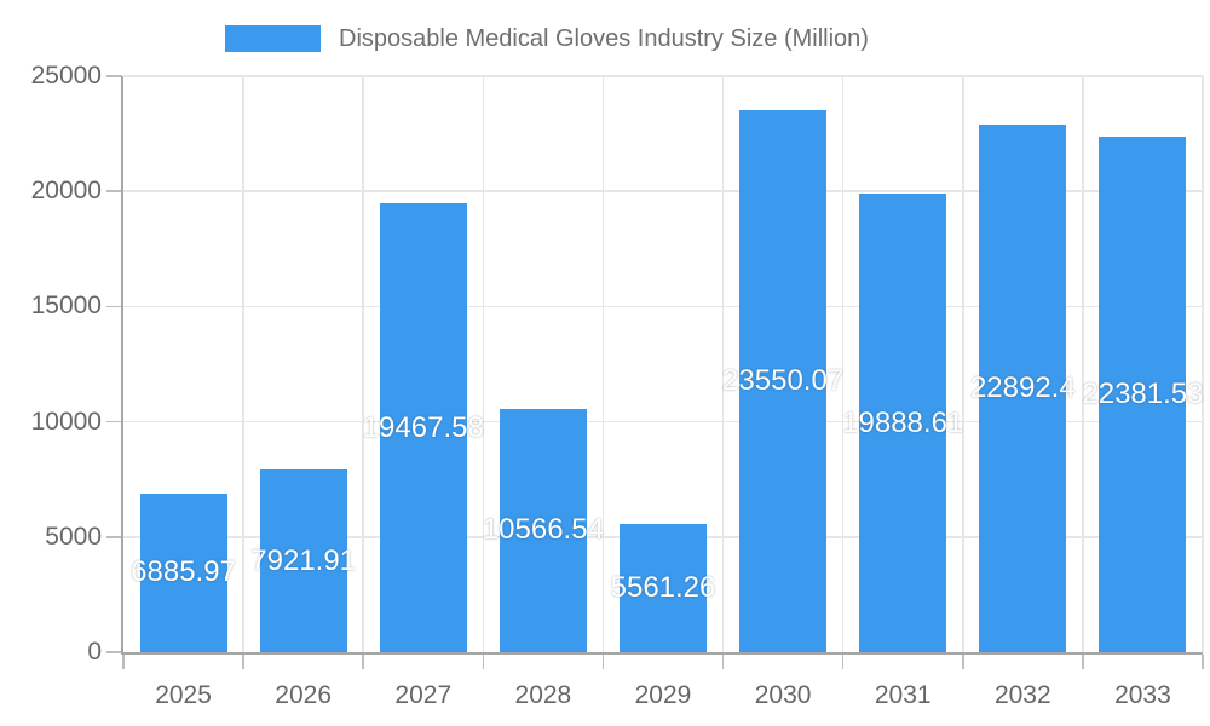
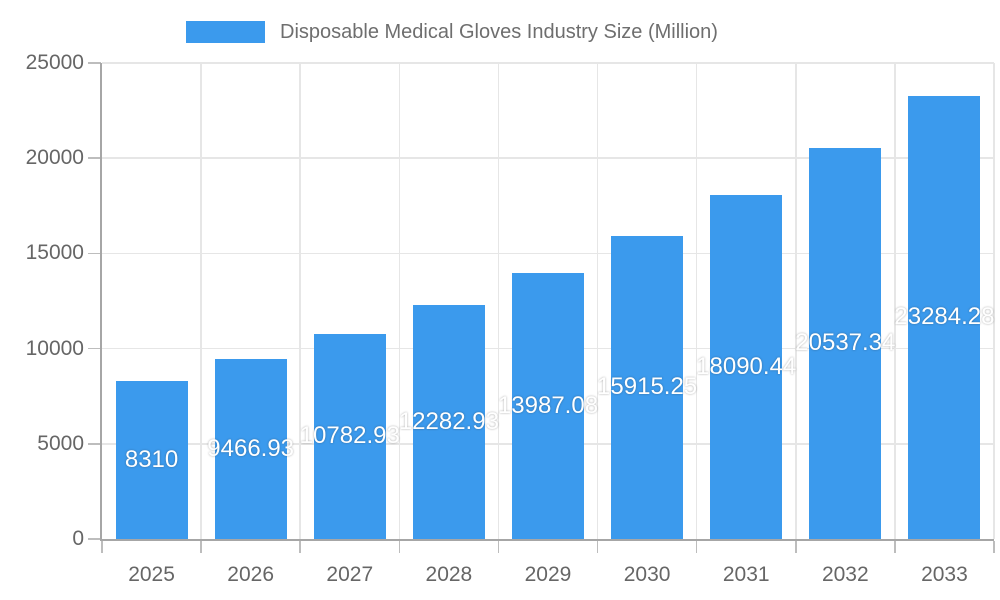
2025: 6885.97 -> 8310
2026: 7921.91 -> 9466.93
2027: 19467.58 -> 10782.93
2028: 10566.54 -> 12282.93
2029: 5561.26 -> 13987.08
2030: 23550.07 -> 15915.25
2031: 19888.61 -> 18090.44
2032: 22892.4 -> 20537.34
2033: 22381.53 -> 23284.28
